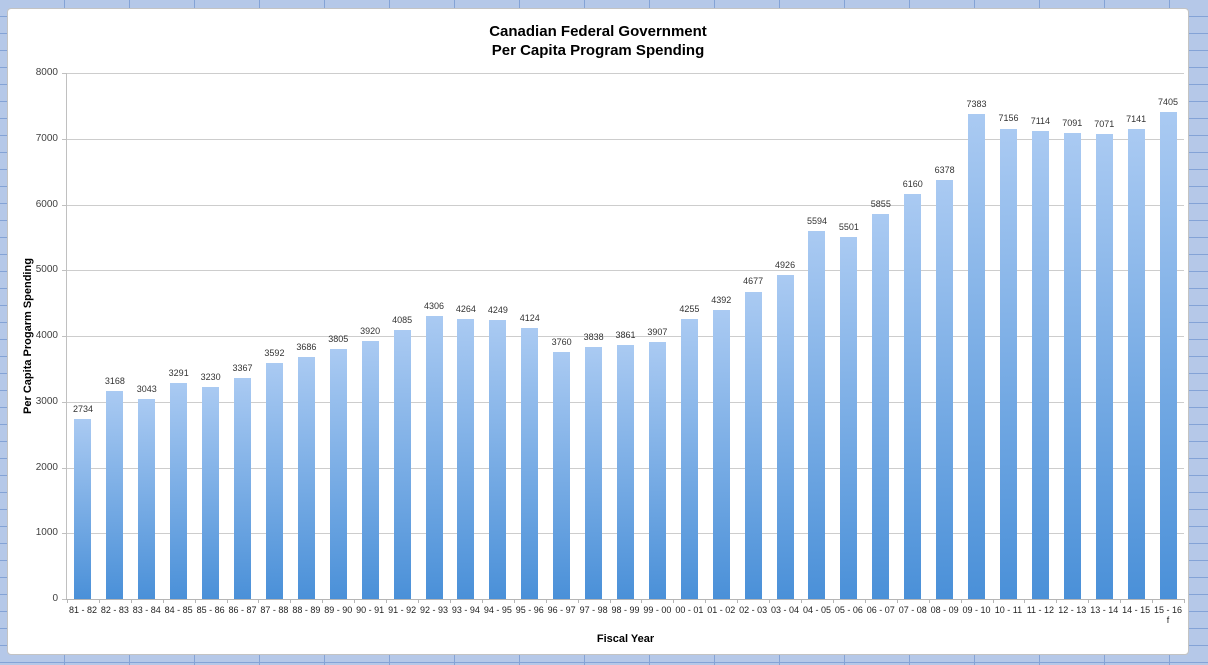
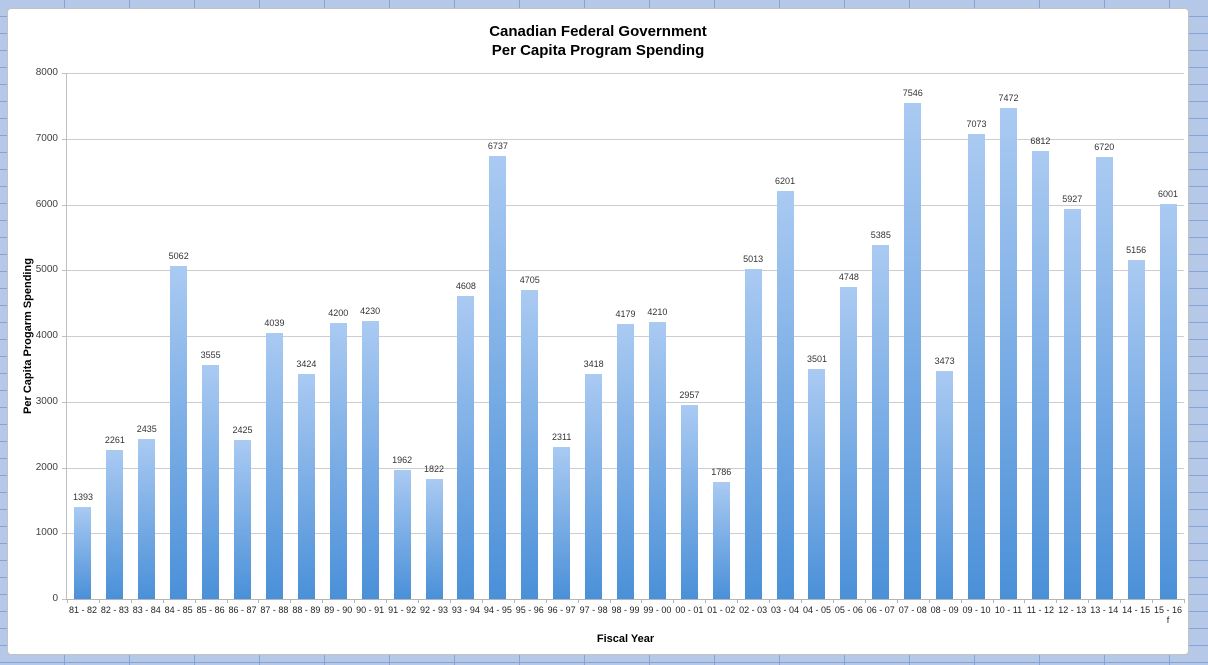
81 - 82: 2734 -> 1393
82 - 83: 3168 -> 2261
83 - 84: 3043 -> 2435
84 - 85: 3291 -> 5062
85 - 86: 3230 -> 3555
86 - 87: 3367 -> 2425
87 - 88: 3592 -> 4039
88 - 89: 3686 -> 3424
89 - 90: 3805 -> 4200
90 - 91: 3920 -> 4230
91 - 92: 4085 -> 1962
92 - 93: 4306 -> 1822
93 - 94: 4264 -> 4608
94 - 95: 4249 -> 6737
95 - 96: 4124 -> 4705
96 - 97: 3760 -> 2311
97 - 98: 3838 -> 3418
98 - 99: 3861 -> 4179
99 - 00: 3907 -> 4210
00 - 01: 4255 -> 2957
01 - 02: 4392 -> 1786
02 - 03: 4677 -> 5013
03 - 04: 4926 -> 6201
04 - 05: 5594 -> 3501
05 - 06: 5501 -> 4748
06 - 07: 5855 -> 5385
07 - 08: 6160 -> 7546
08 - 09: 6378 -> 3473
09 - 10: 7383 -> 7073
10 - 11: 7156 -> 7472
11 - 12: 7114 -> 6812
12 - 13: 7091 -> 5927
13 - 14: 7071 -> 6720
14 - 15: 7141 -> 5156
15 - 16 f: 7405 -> 6001
